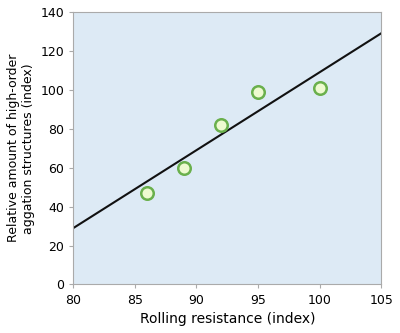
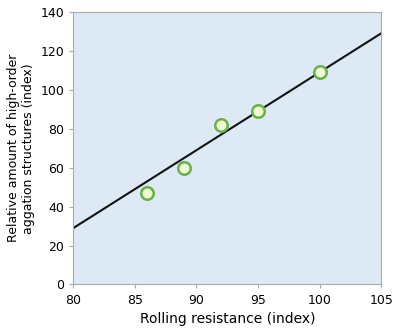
95: 99 -> 89
100: 101 -> 109
